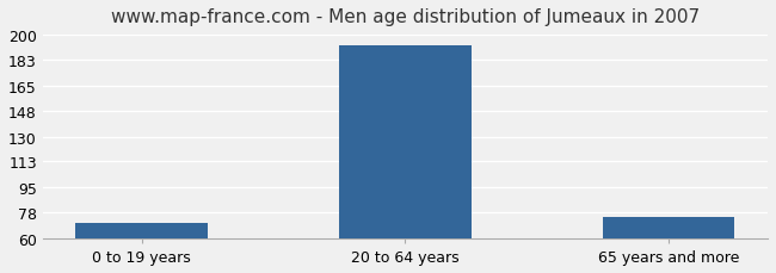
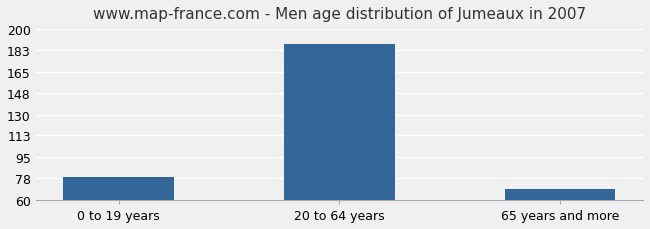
0 to 19 years: 71 -> 79
20 to 64 years: 193 -> 188
65 years and more: 75 -> 69
